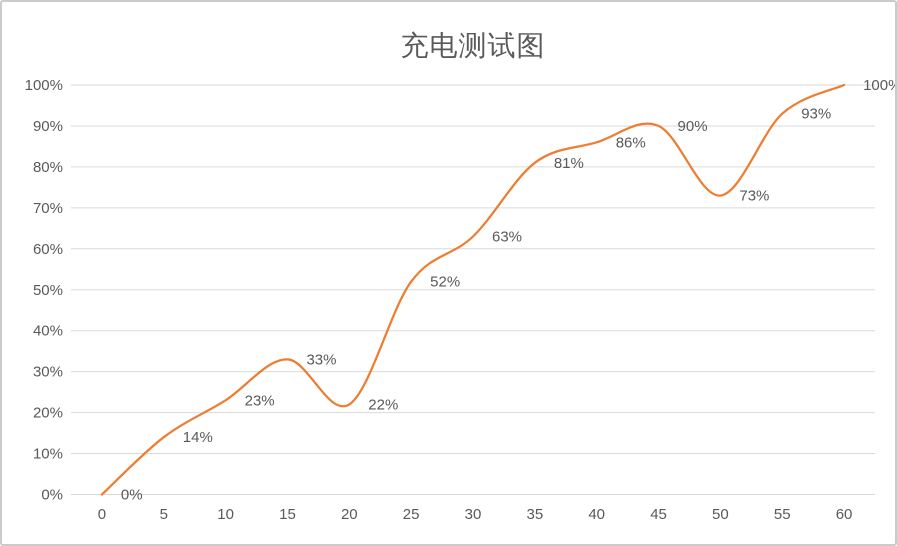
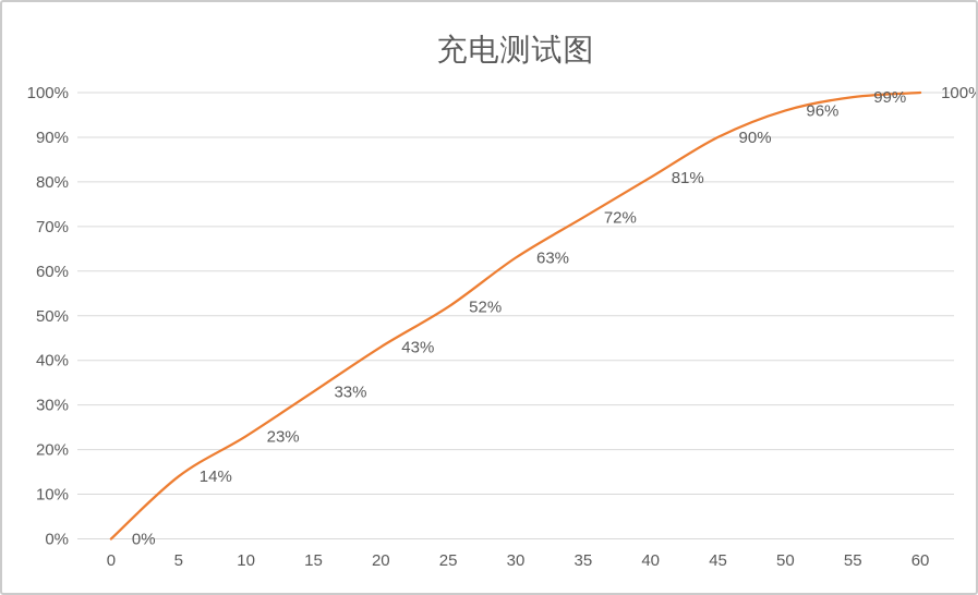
20: 22% -> 43%
35: 81% -> 72%
40: 86% -> 81%
50: 73% -> 96%
55: 93% -> 99%
